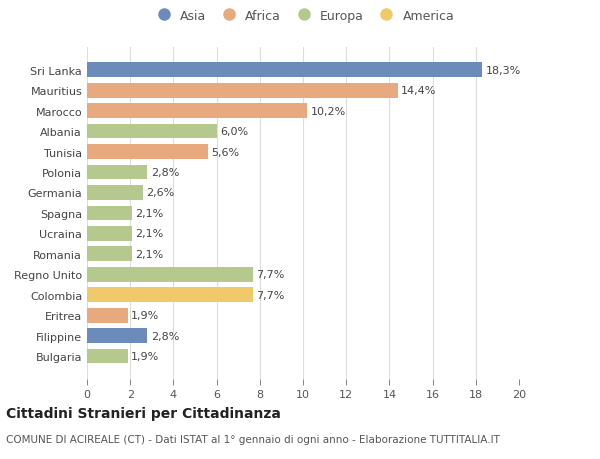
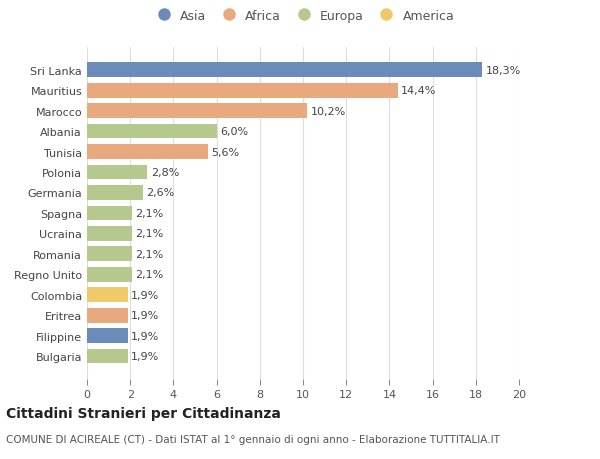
Regno Unito: 7,7% -> 2,1%
Colombia: 7,7% -> 1,9%
Filippine: 2,8% -> 1,9%
